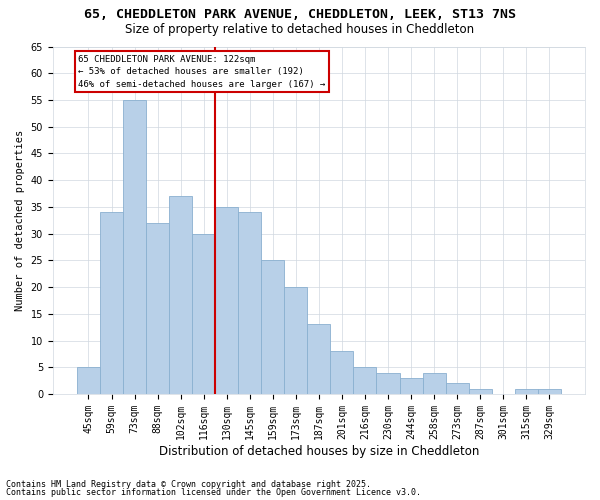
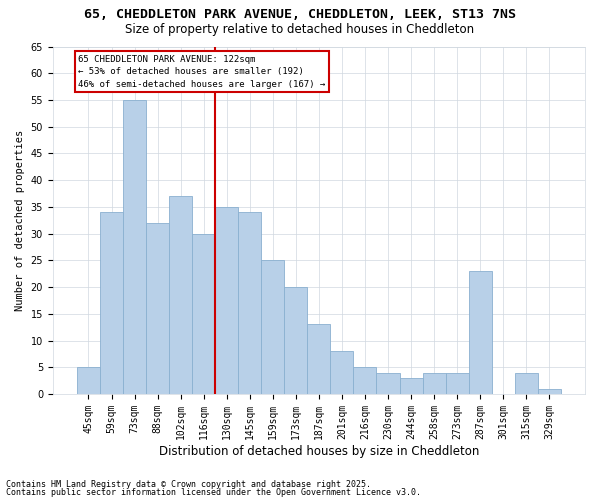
273sqm: 2 -> 4
287sqm: 1 -> 23
315sqm: 1 -> 4
